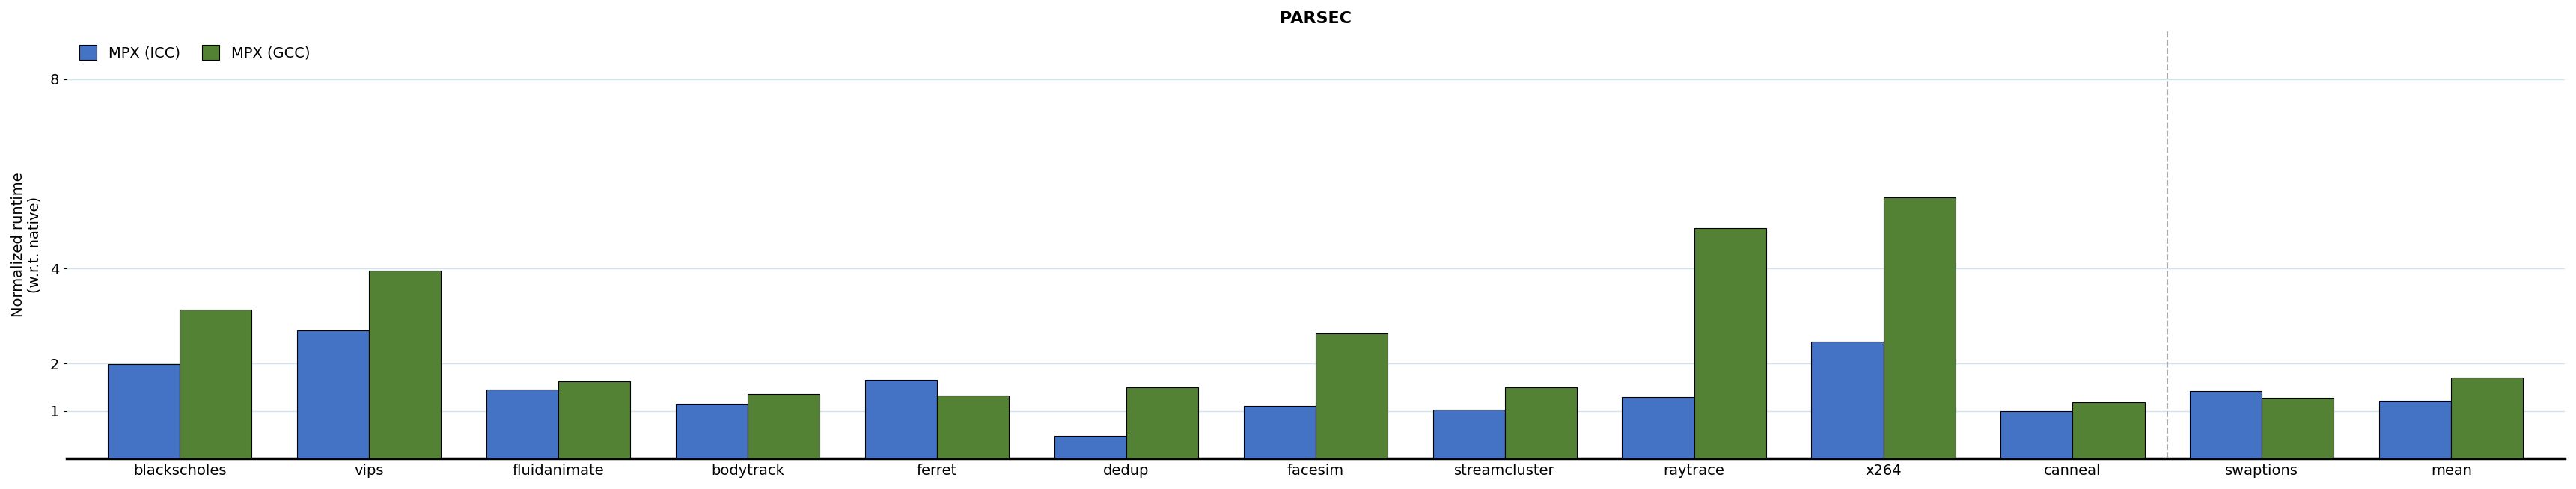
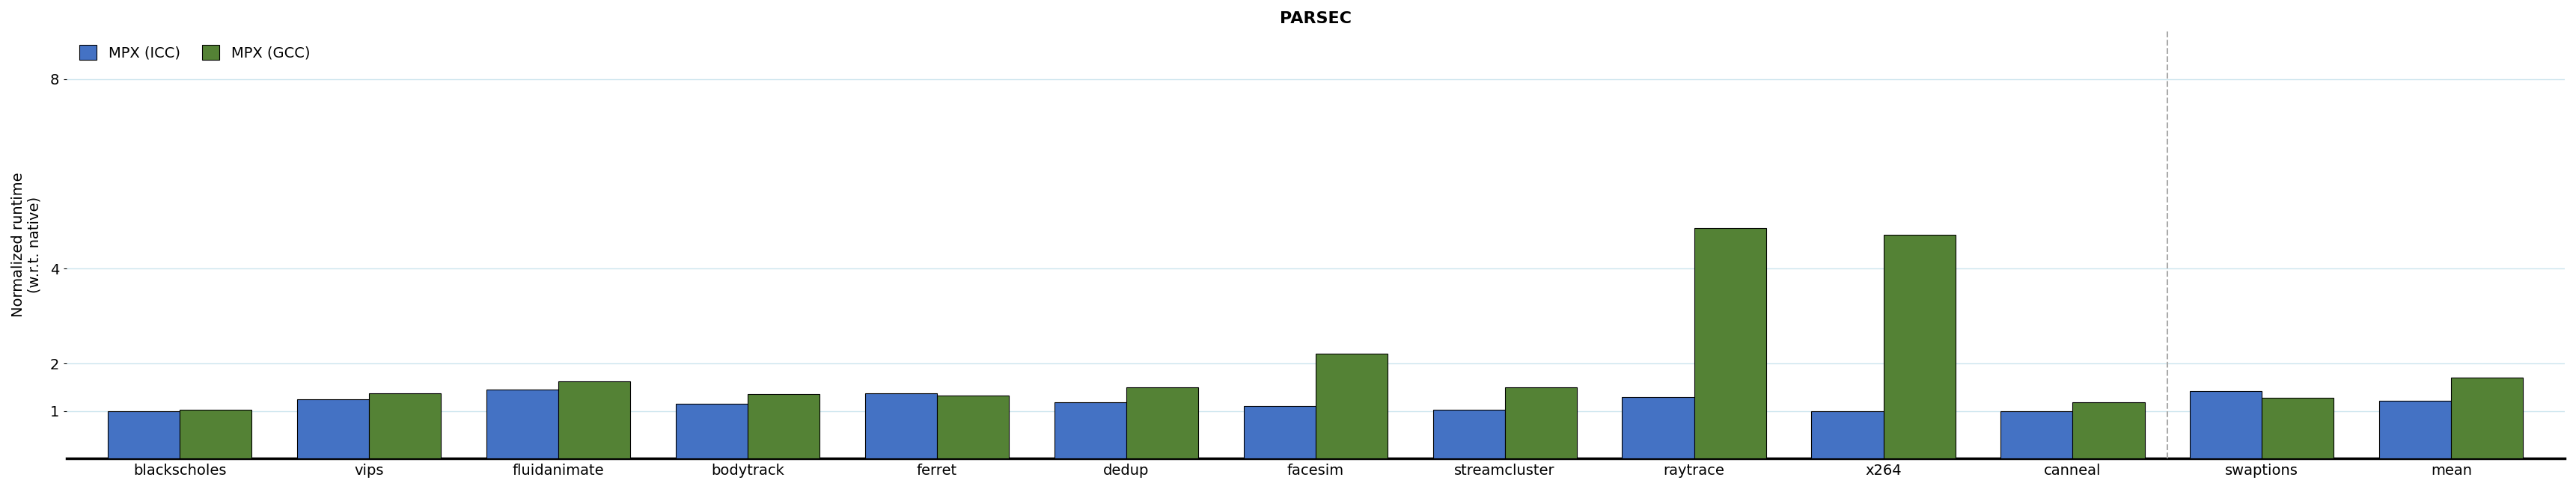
MPX (ICC)/blackscholes: 1.98 -> 1.00
MPX (GCC)/blackscholes: 3.14 -> 1.02
MPX (ICC)/vips: 2.70 -> 1.25
MPX (GCC)/vips: 3.96 -> 1.38
MPX (ICC)/ferret: 1.66 -> 1.38
MPX (ICC)/dedup: 0.48 -> 1.18
MPX (GCC)/facesim: 2.64 -> 2.20
MPX (ICC)/x264: 2.46 -> 1.00
MPX (GCC)/x264: 5.50 -> 4.72
